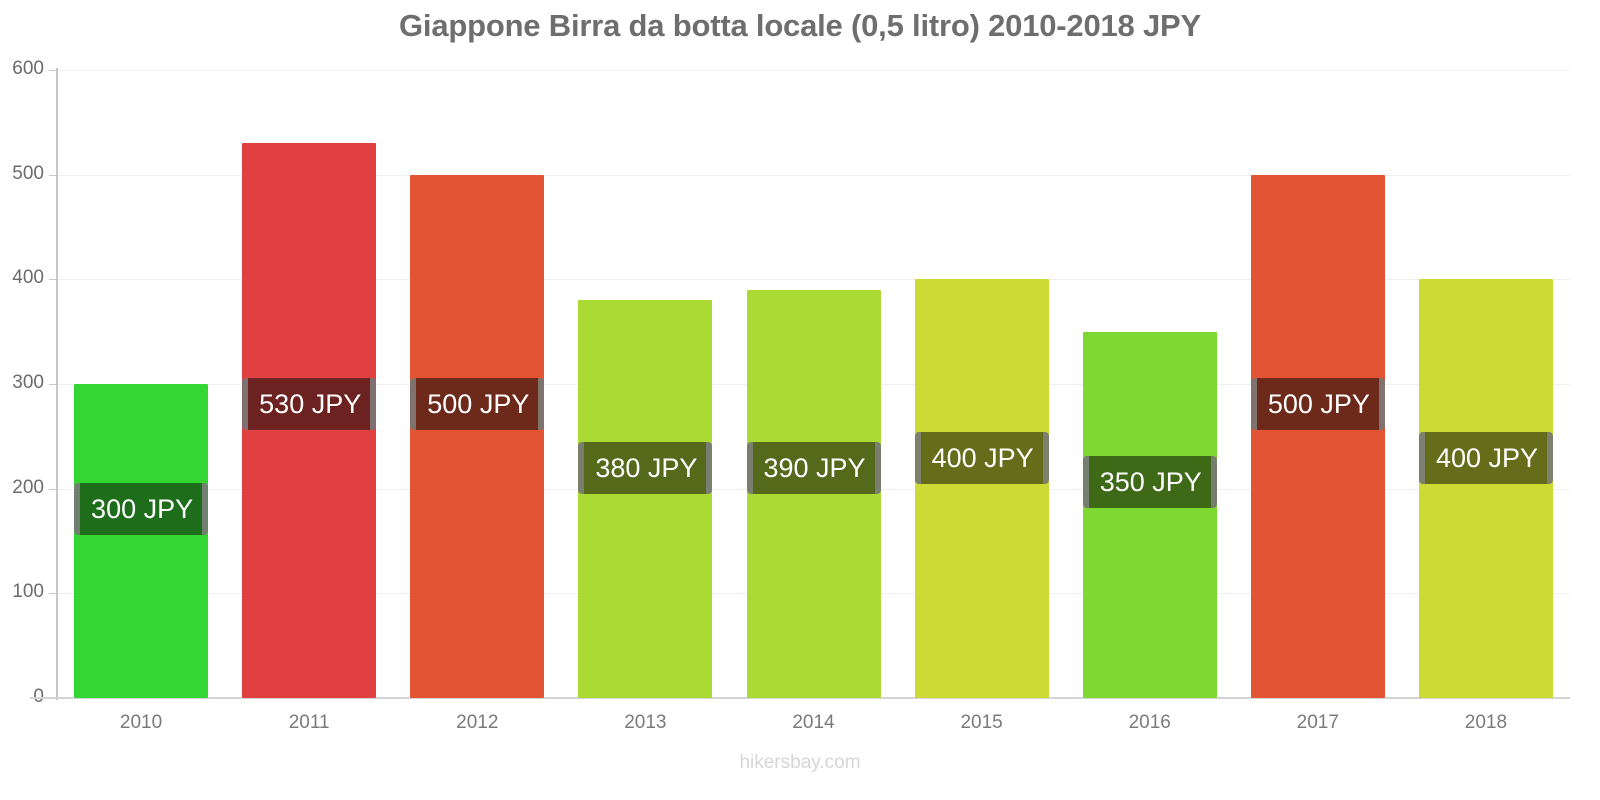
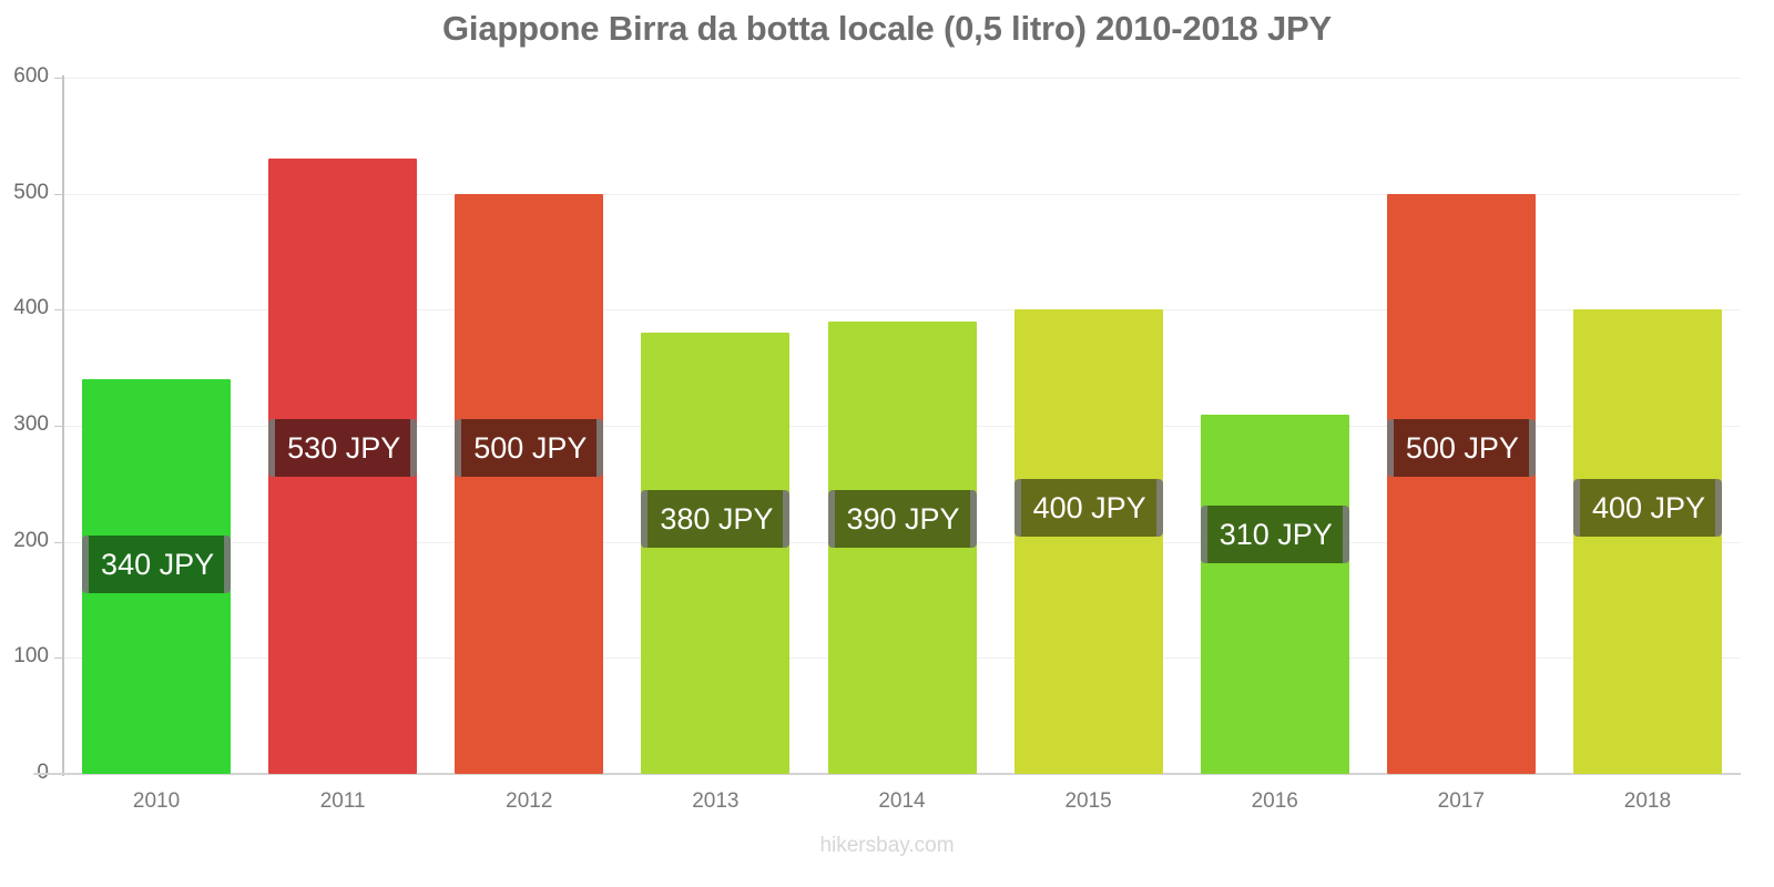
2010: 300 -> 340
2016: 350 -> 310
